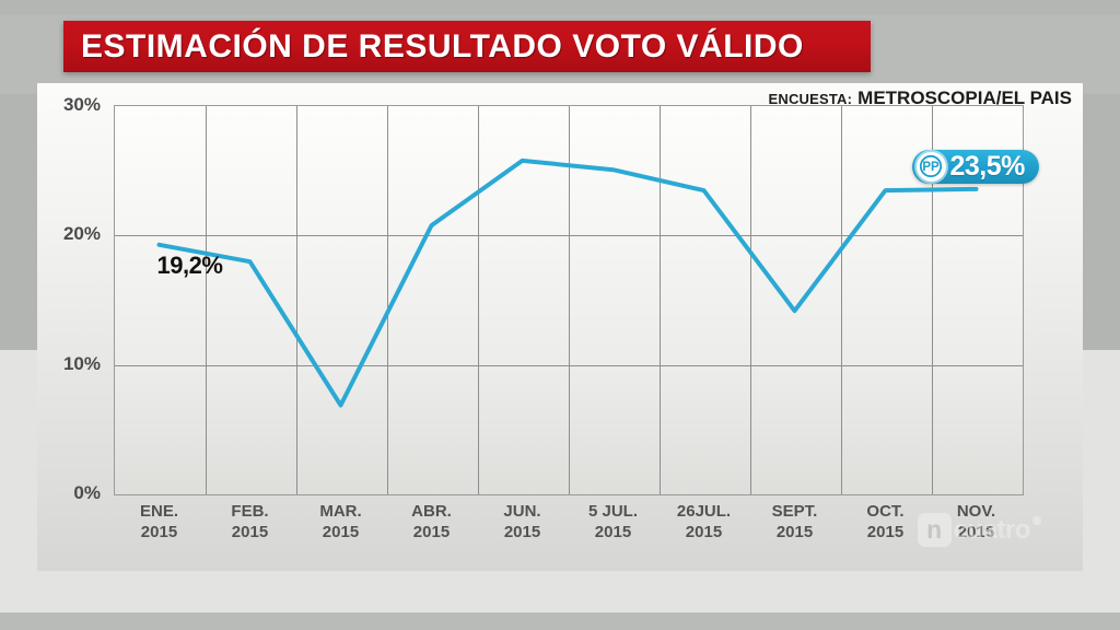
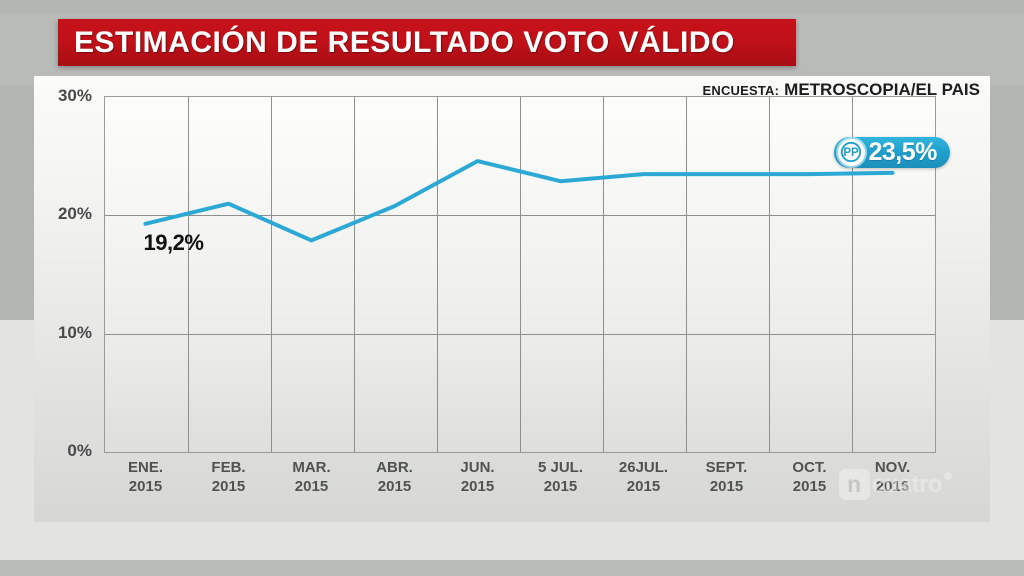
FEB. 2015: 17.9% -> 20.9%
MAR. 2015: 6.8% -> 17.8%
JUN. 2015: 25.7% -> 24.5%
5 JUL. 2015: 25.0% -> 22.8%
SEPT. 2015: 14.1% -> 23.4%
